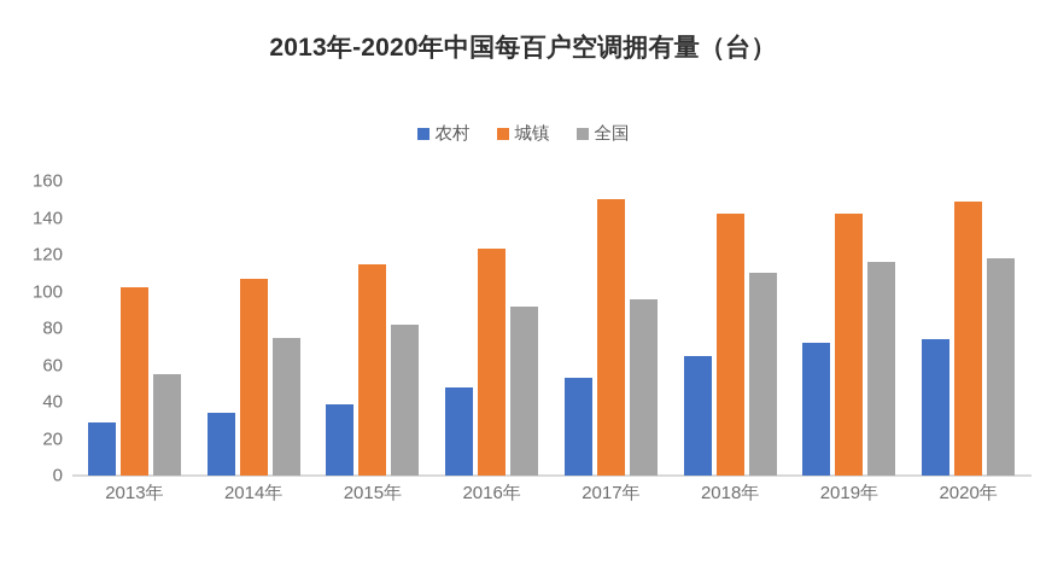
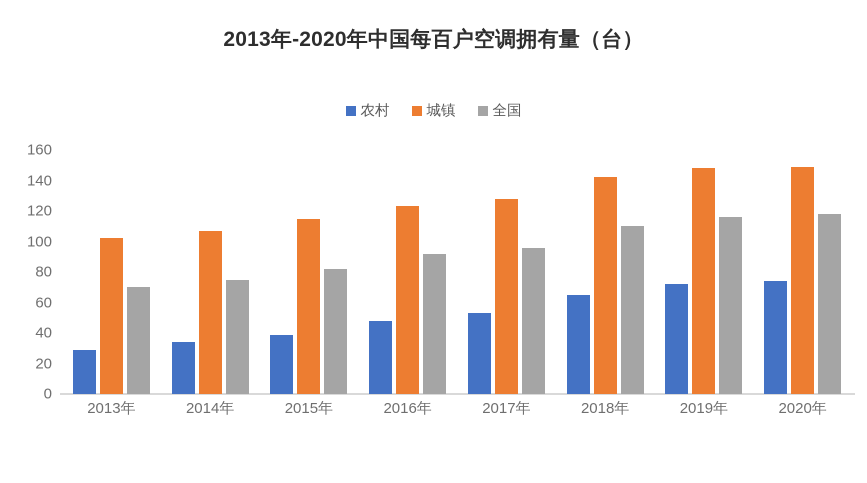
全国/2013年: 55 -> 70
城镇/2017年: 150 -> 128
城镇/2019年: 142 -> 148
